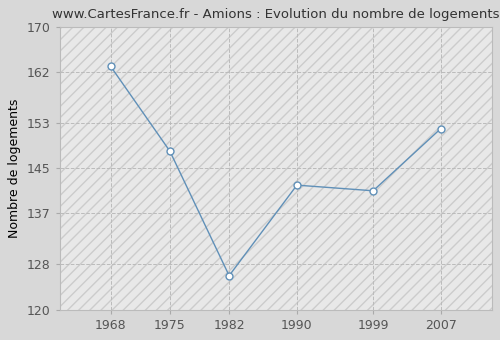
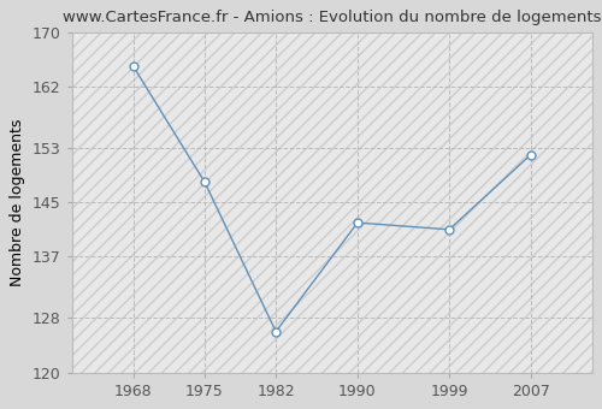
1968: 163 -> 165
